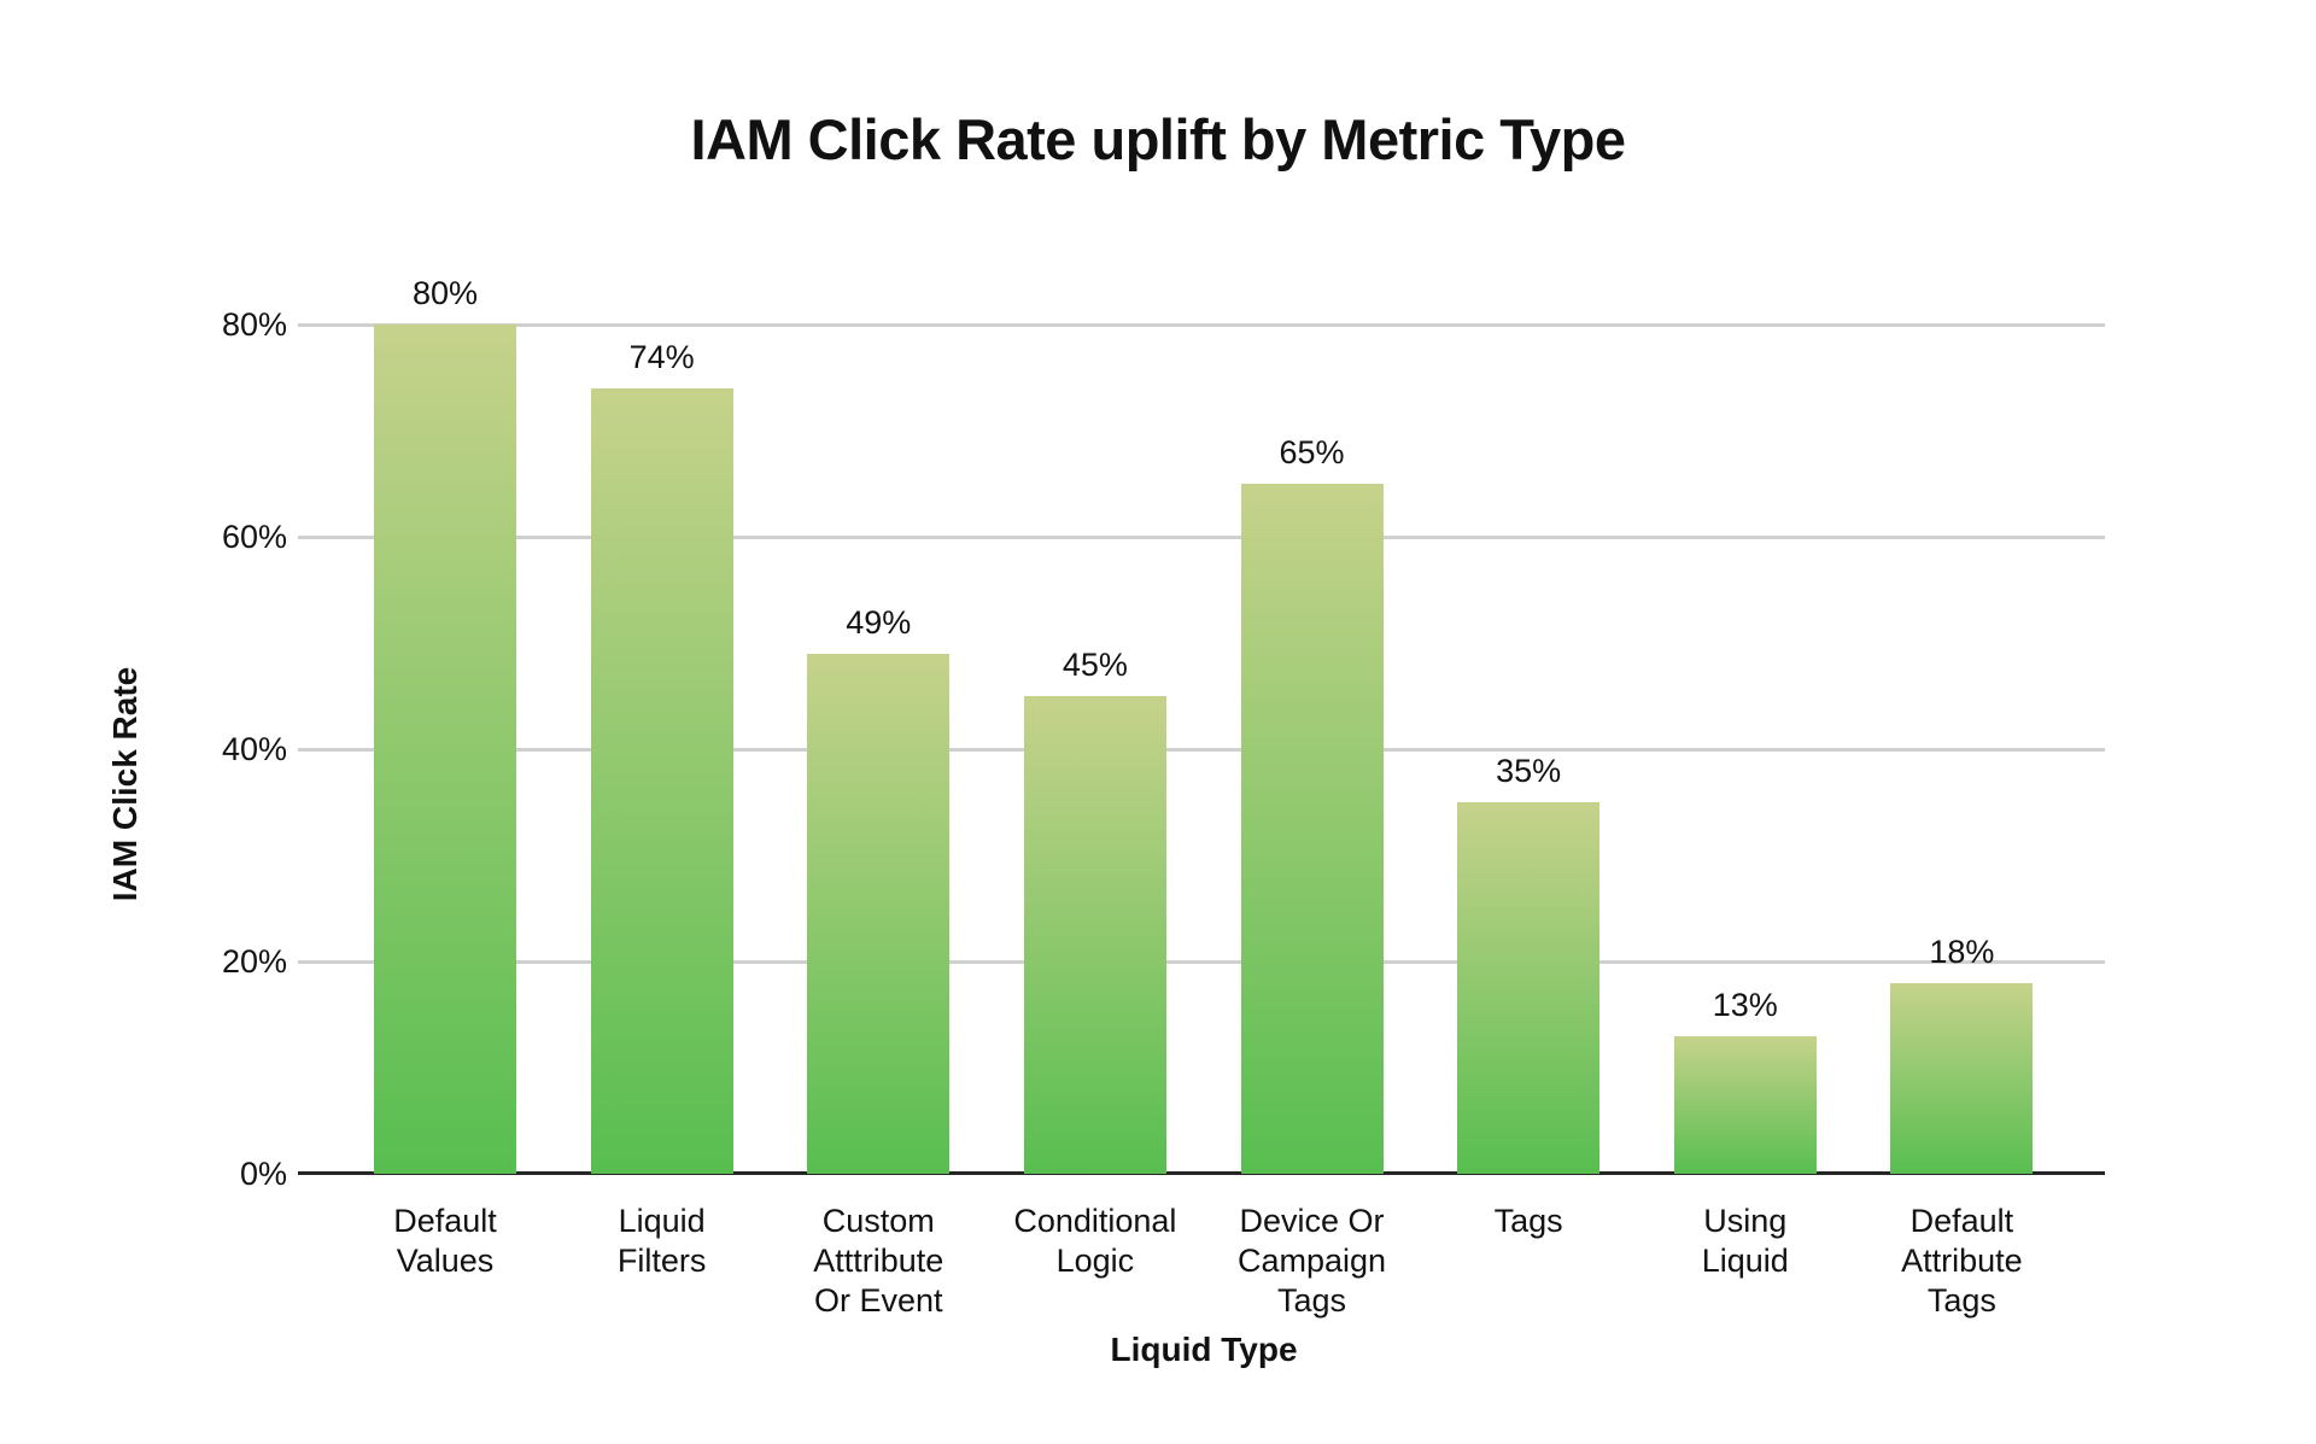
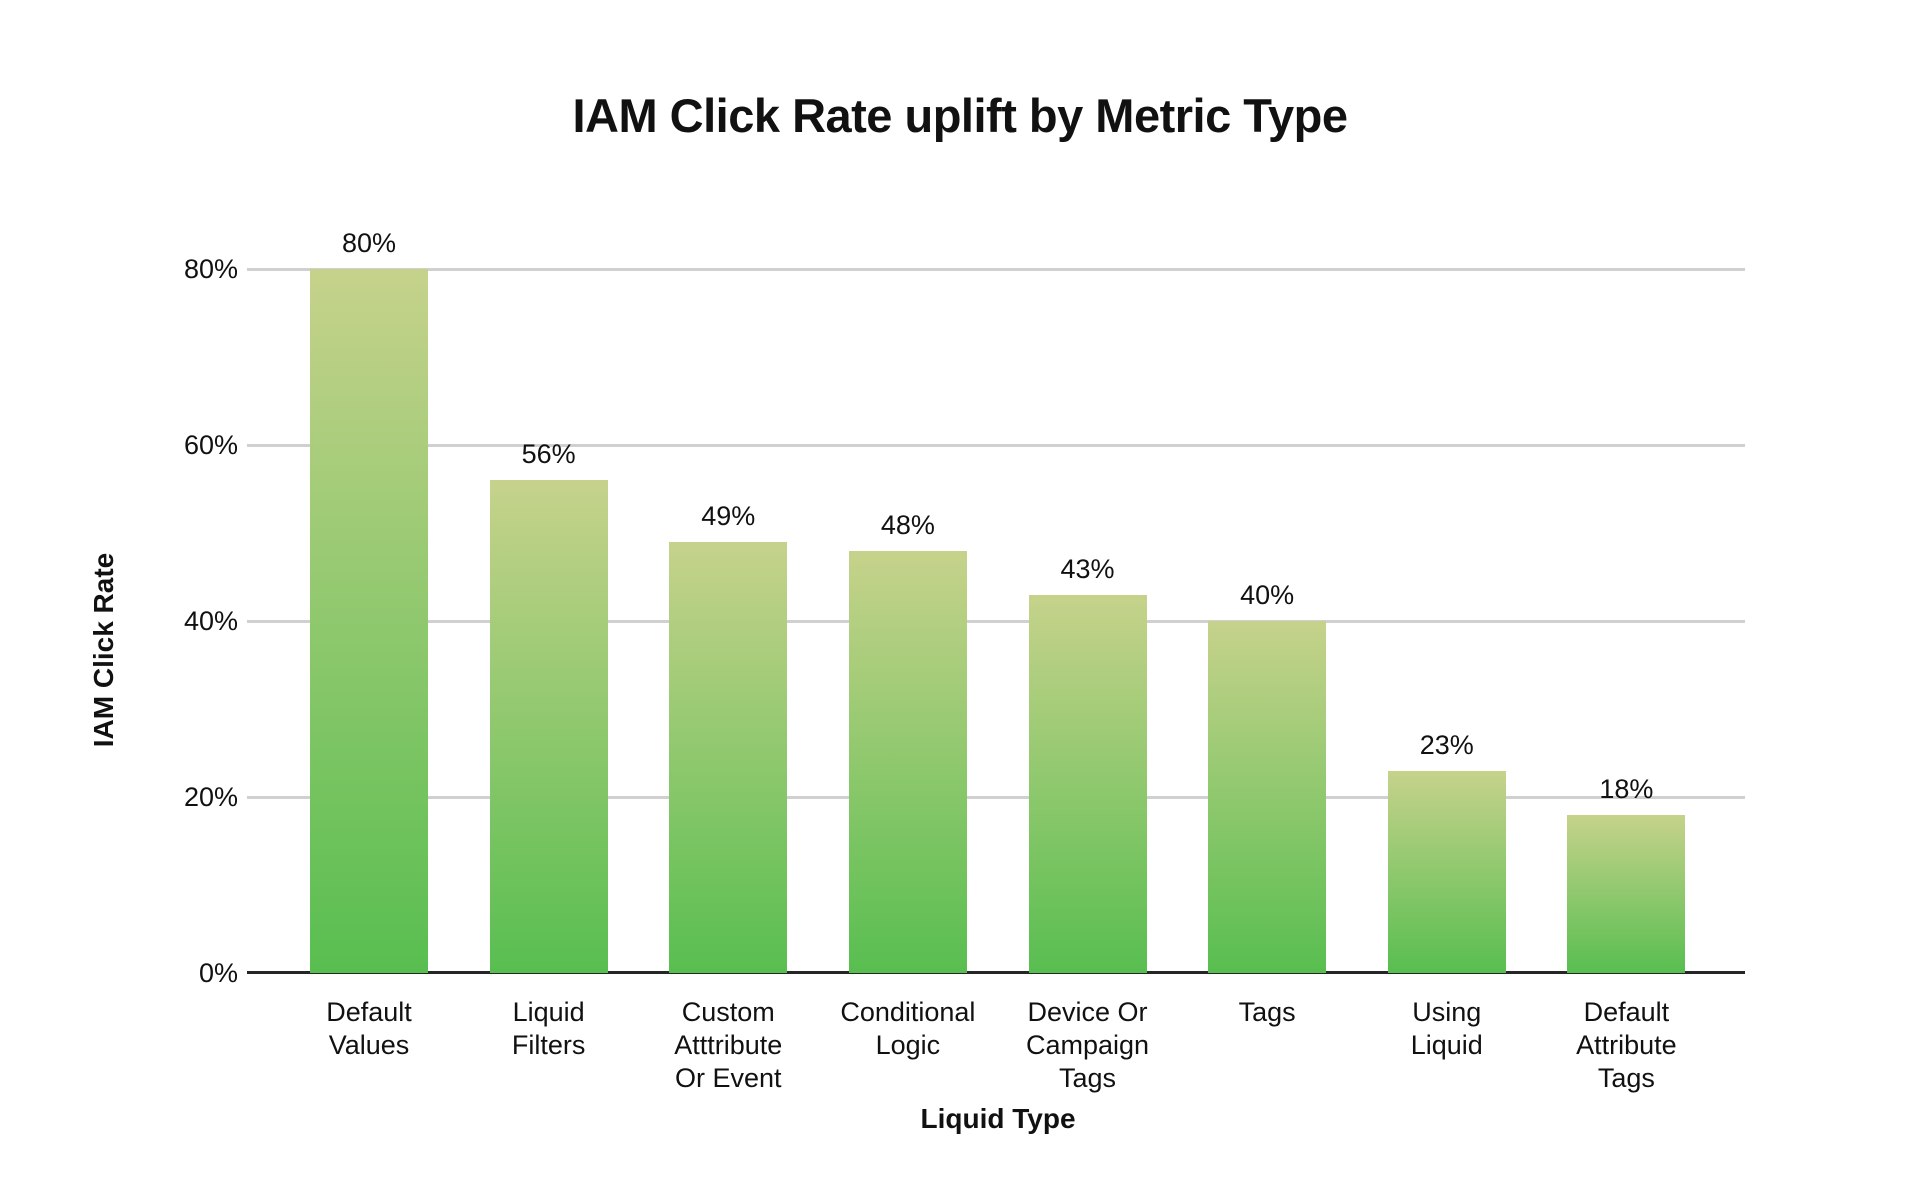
Liquid Filters: 74% -> 56%
Conditional Logic: 45% -> 48%
Device Or Campaign Tags: 65% -> 43%
Tags: 35% -> 40%
Using Liquid: 13% -> 23%
